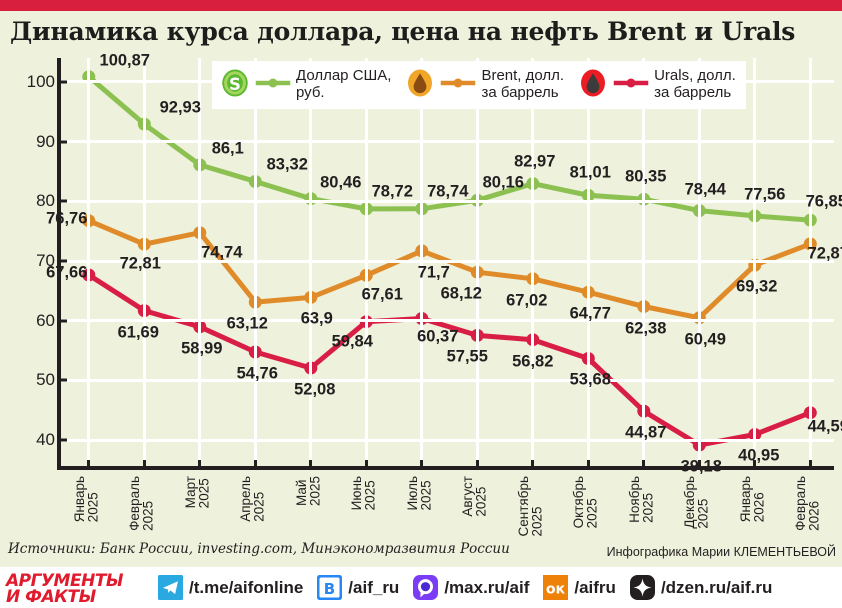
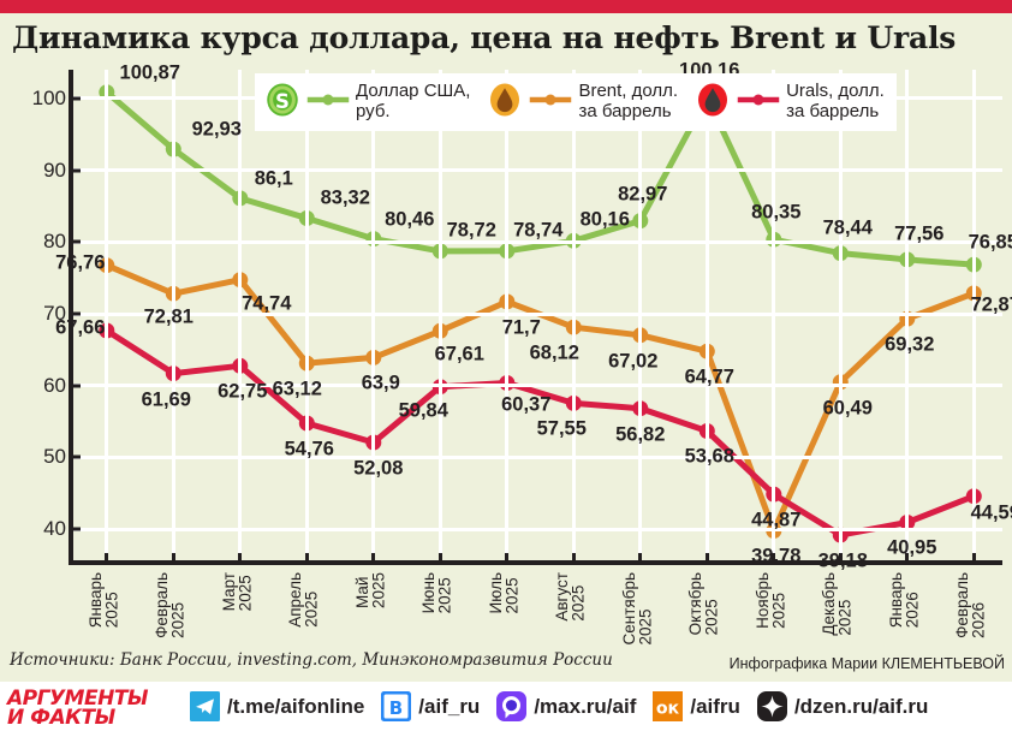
Urals, долл. за баррель/Март 2025: 58,99 -> 62,75
Доллар США, руб./Октябрь 2025: 81,01 -> 100,16
Brent, долл. за баррель/Ноябрь 2025: 62,38 -> 39,78
